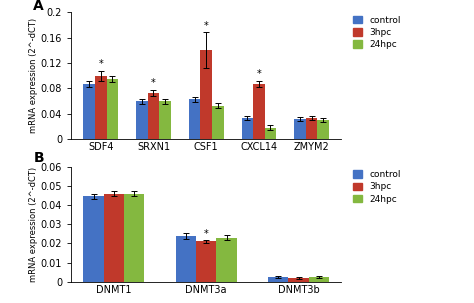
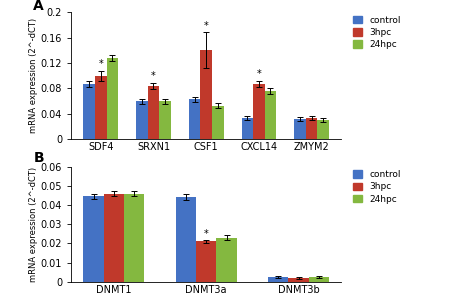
24hpc/SDF4: 0.095 -> 0.128
3hpc/SRXN1: 0.073 -> 0.084
24hpc/CXCL14: 0.018 -> 0.076
control/DNMT3a: 0.024 -> 0.044
